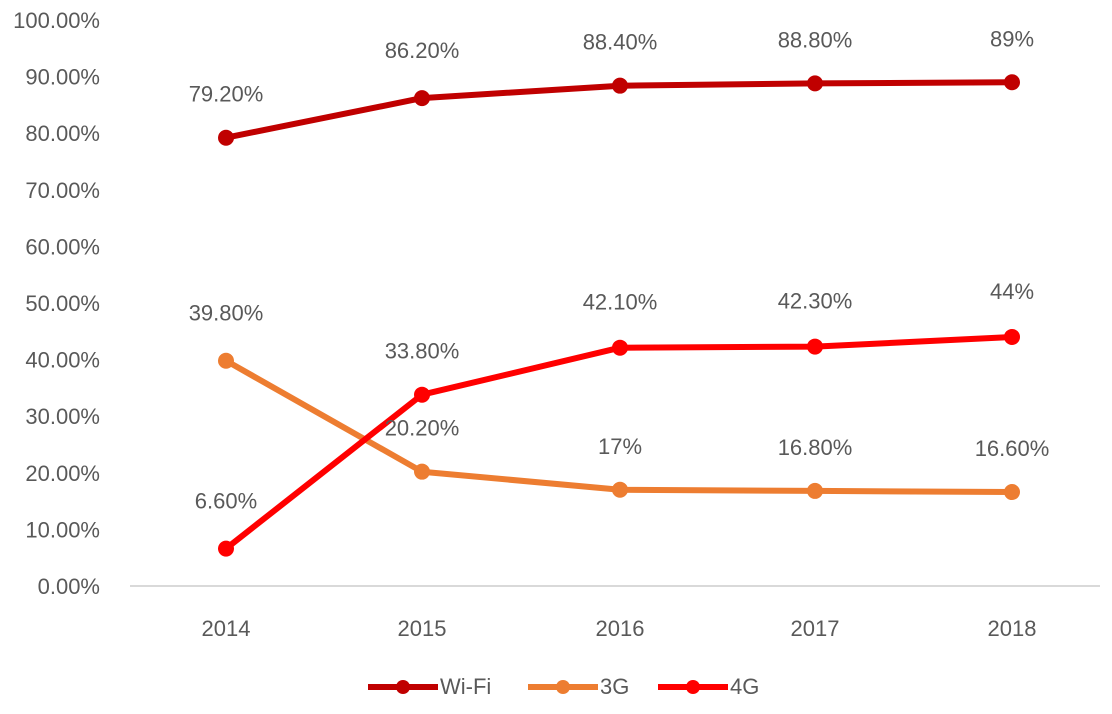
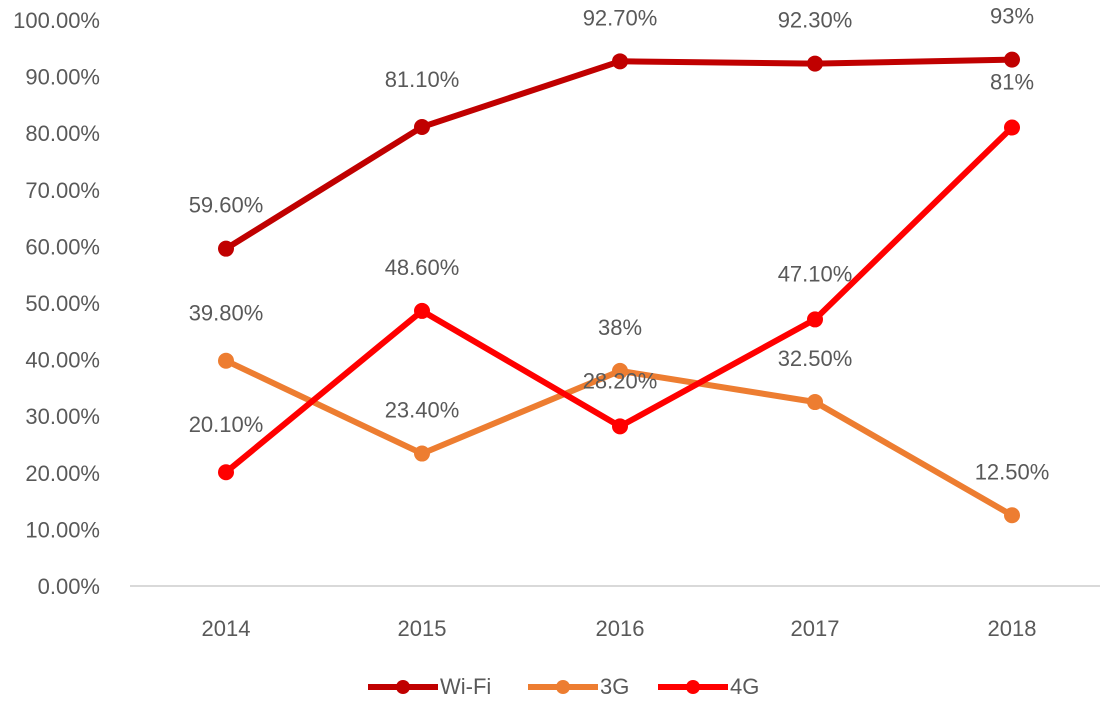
Wi-Fi/2014: 79.20% -> 59.60%
4G/2014: 6.60% -> 20.10%
Wi-Fi/2015: 86.20% -> 81.10%
3G/2015: 20.20% -> 23.40%
4G/2015: 33.80% -> 48.60%
Wi-Fi/2016: 88.40% -> 92.70%
3G/2016: 17% -> 38%
4G/2016: 42.10% -> 28.20%
Wi-Fi/2017: 88.80% -> 92.30%
3G/2017: 16.80% -> 32.50%
4G/2017: 42.30% -> 47.10%
Wi-Fi/2018: 89% -> 93%
3G/2018: 16.60% -> 12.50%
4G/2018: 44% -> 81%
